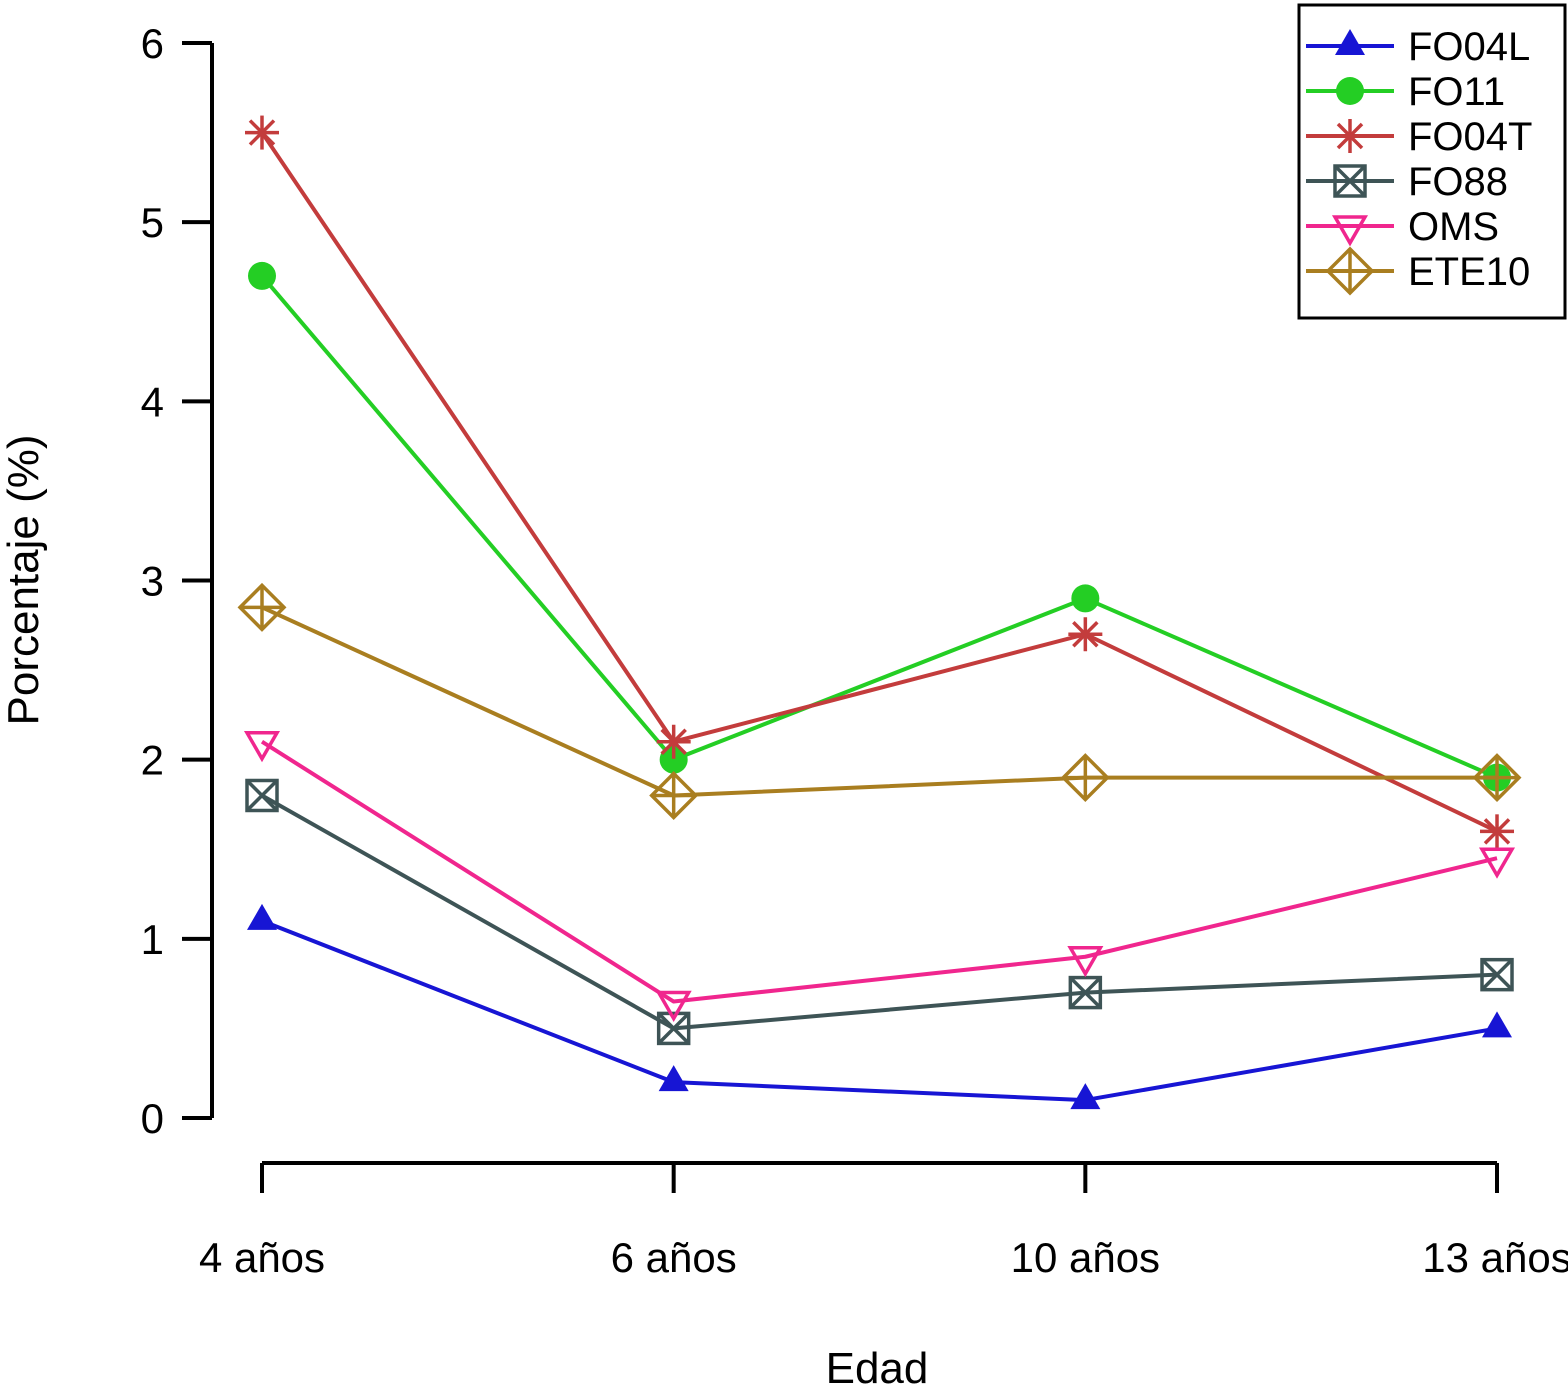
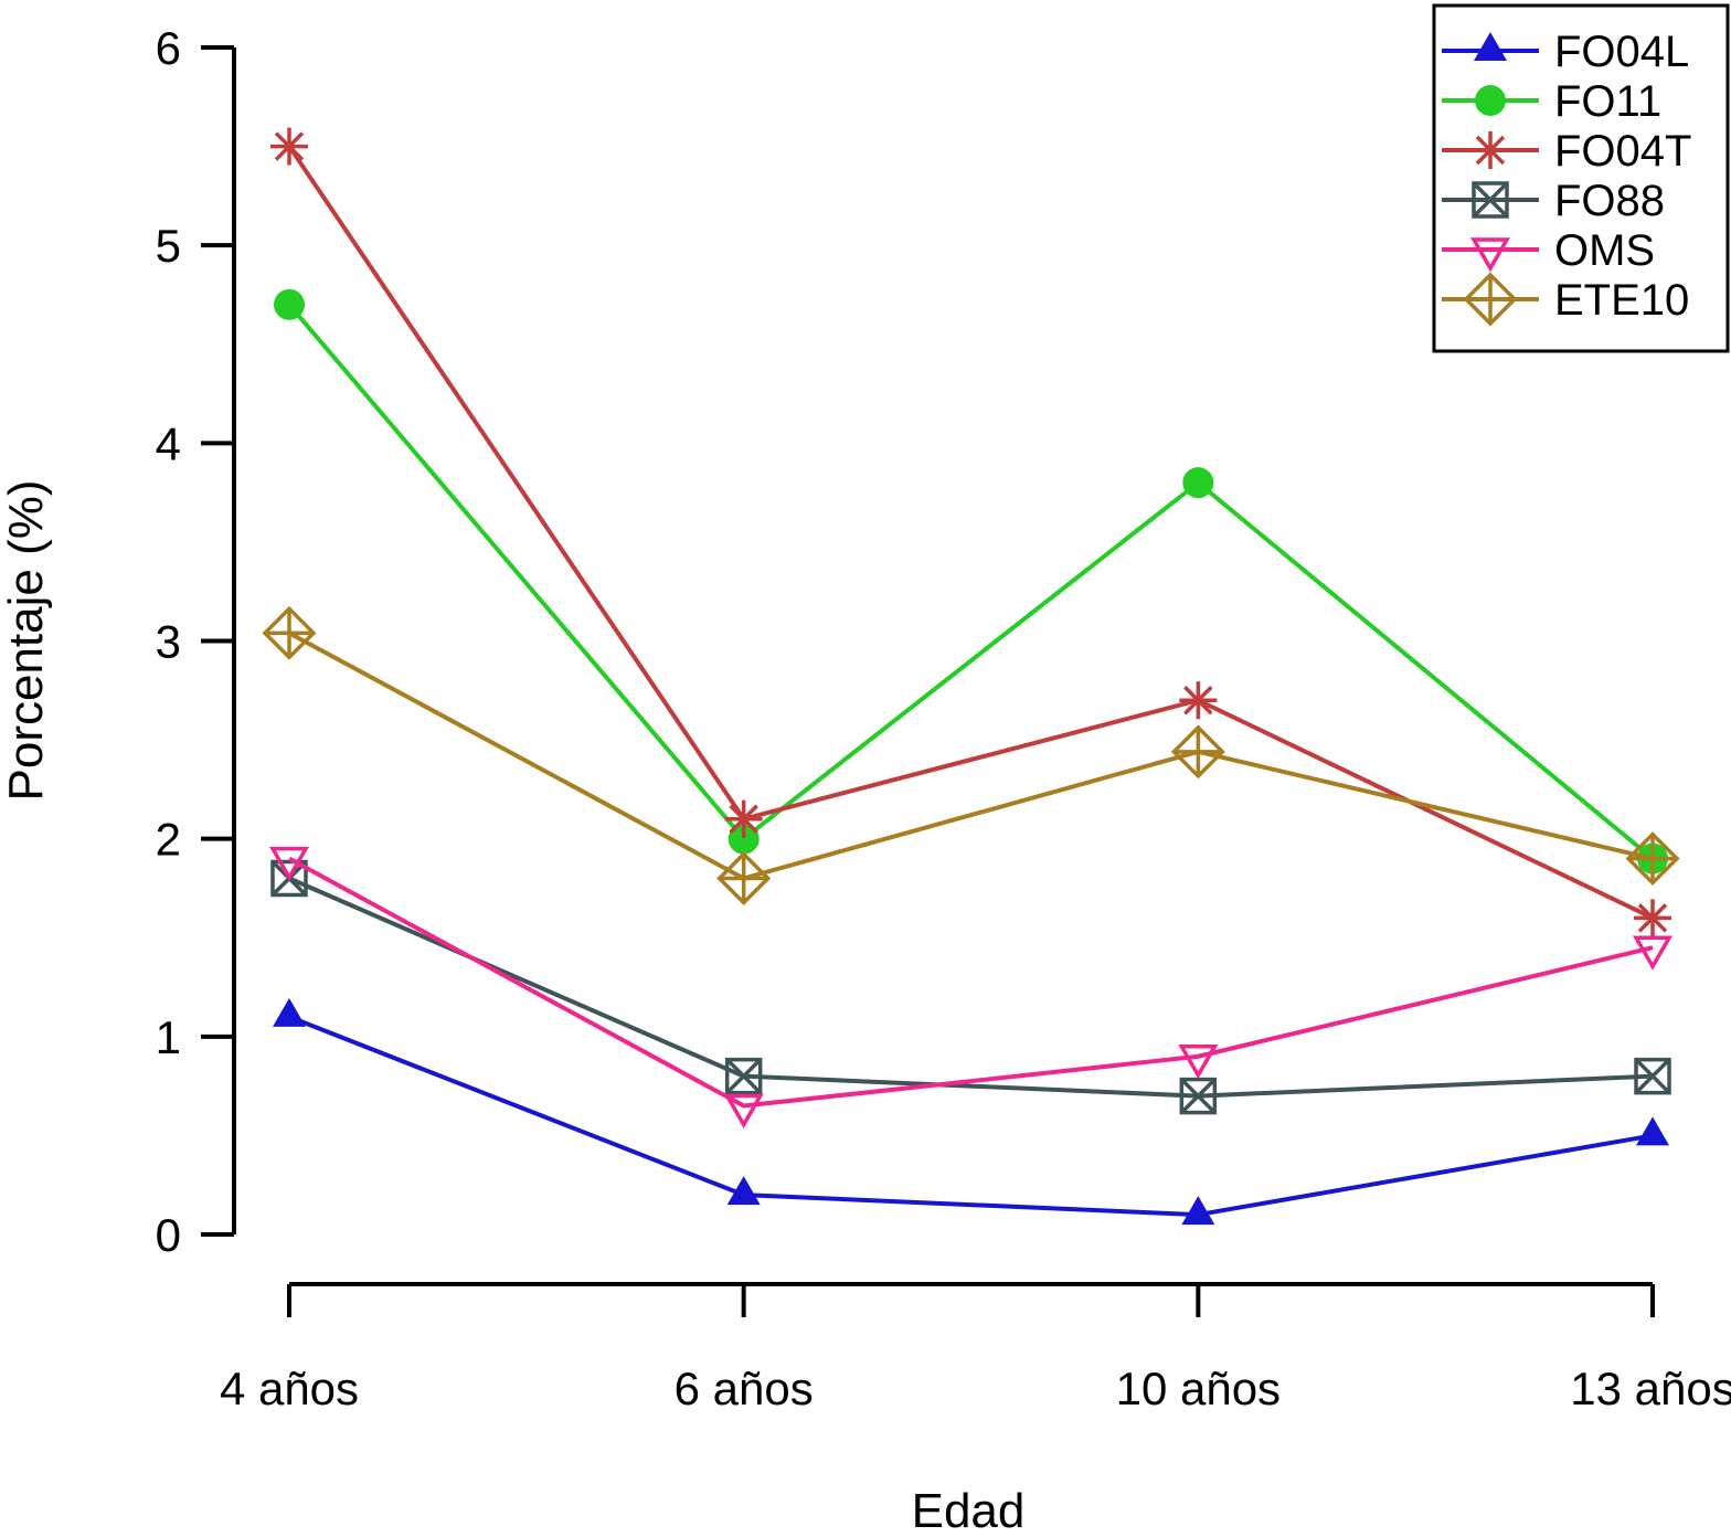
OMS/4 años: 2.10 -> 1.90
ETE10/4 años: 2.85 -> 3.04
FO88/6 años: 0.5 -> 0.8
FO11/10 años: 2.9 -> 3.8
ETE10/10 años: 1.90 -> 2.44
